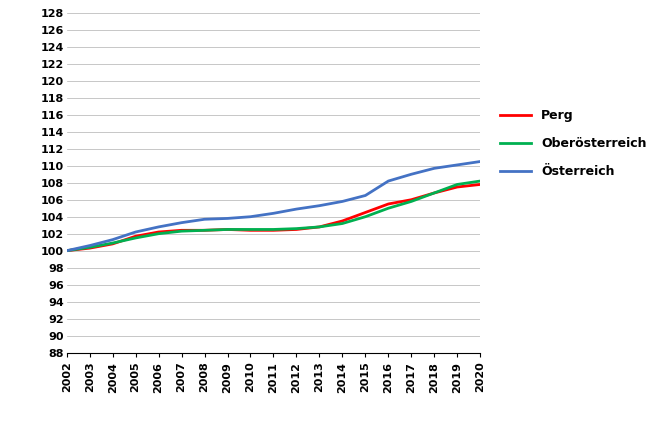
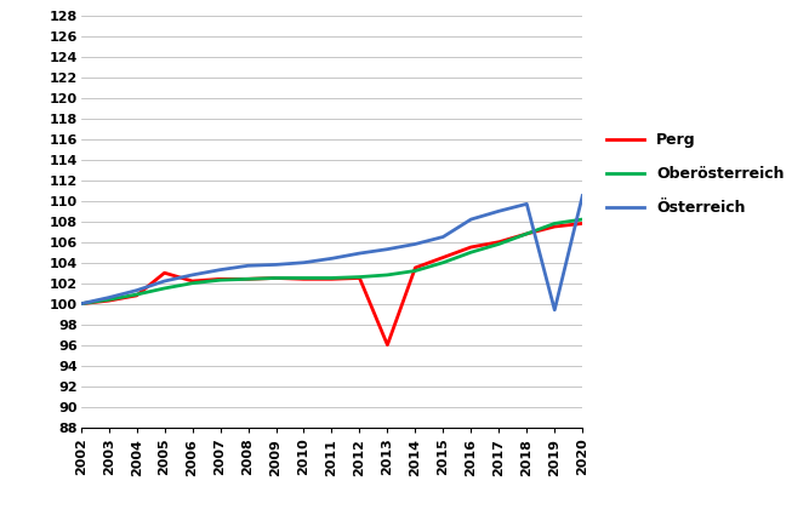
Perg/2005: 101.7 -> 103.0
Perg/2013: 102.8 -> 96.0
Österreich/2019: 110.1 -> 99.4
